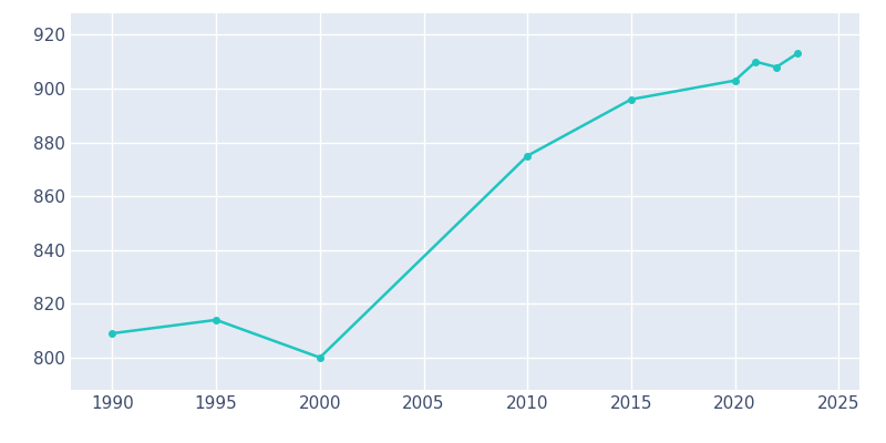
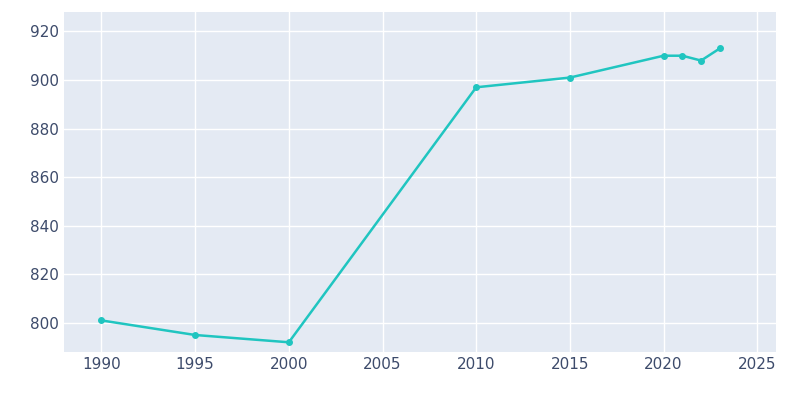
1990: 809 -> 801
1995: 814 -> 795
2000: 800 -> 792
2010: 875 -> 897
2015: 896 -> 901
2020: 903 -> 910
